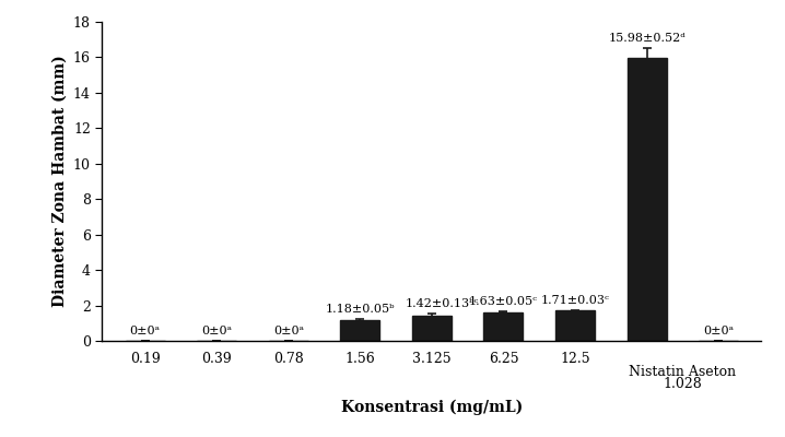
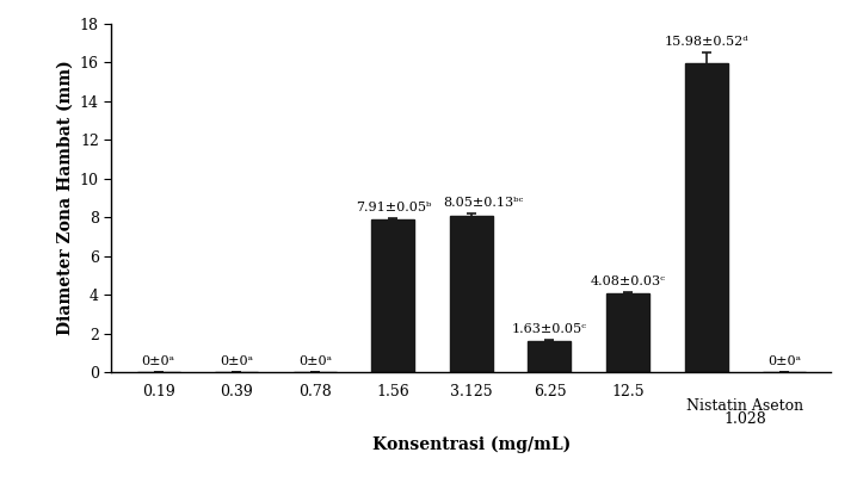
1.56: 1.18 -> 7.91
3.125: 1.42 -> 8.05
12.5: 1.71 -> 4.08
